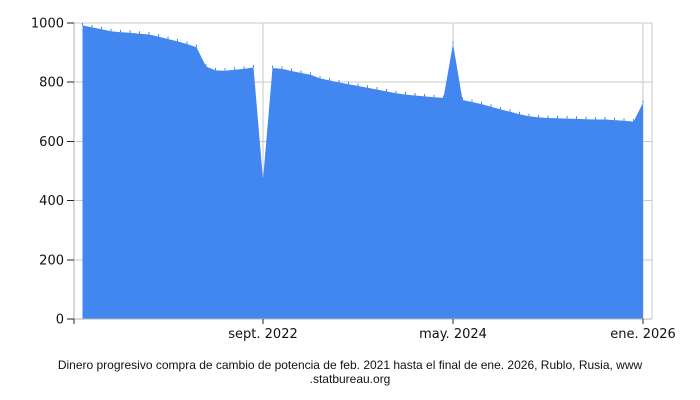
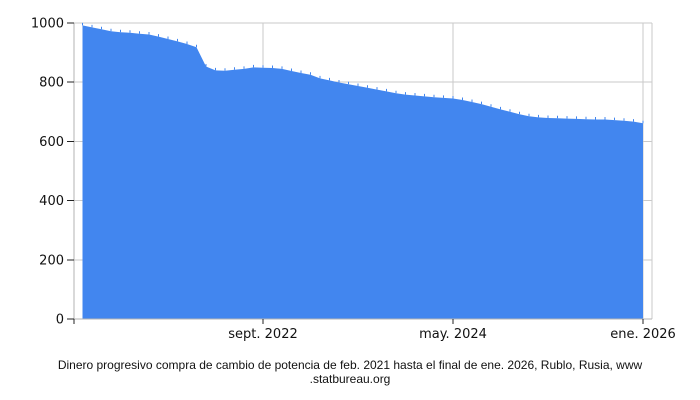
sept. 2022: 470 -> 850
may. 2024: 930 -> 740
ene. 2026: 730 -> 660
